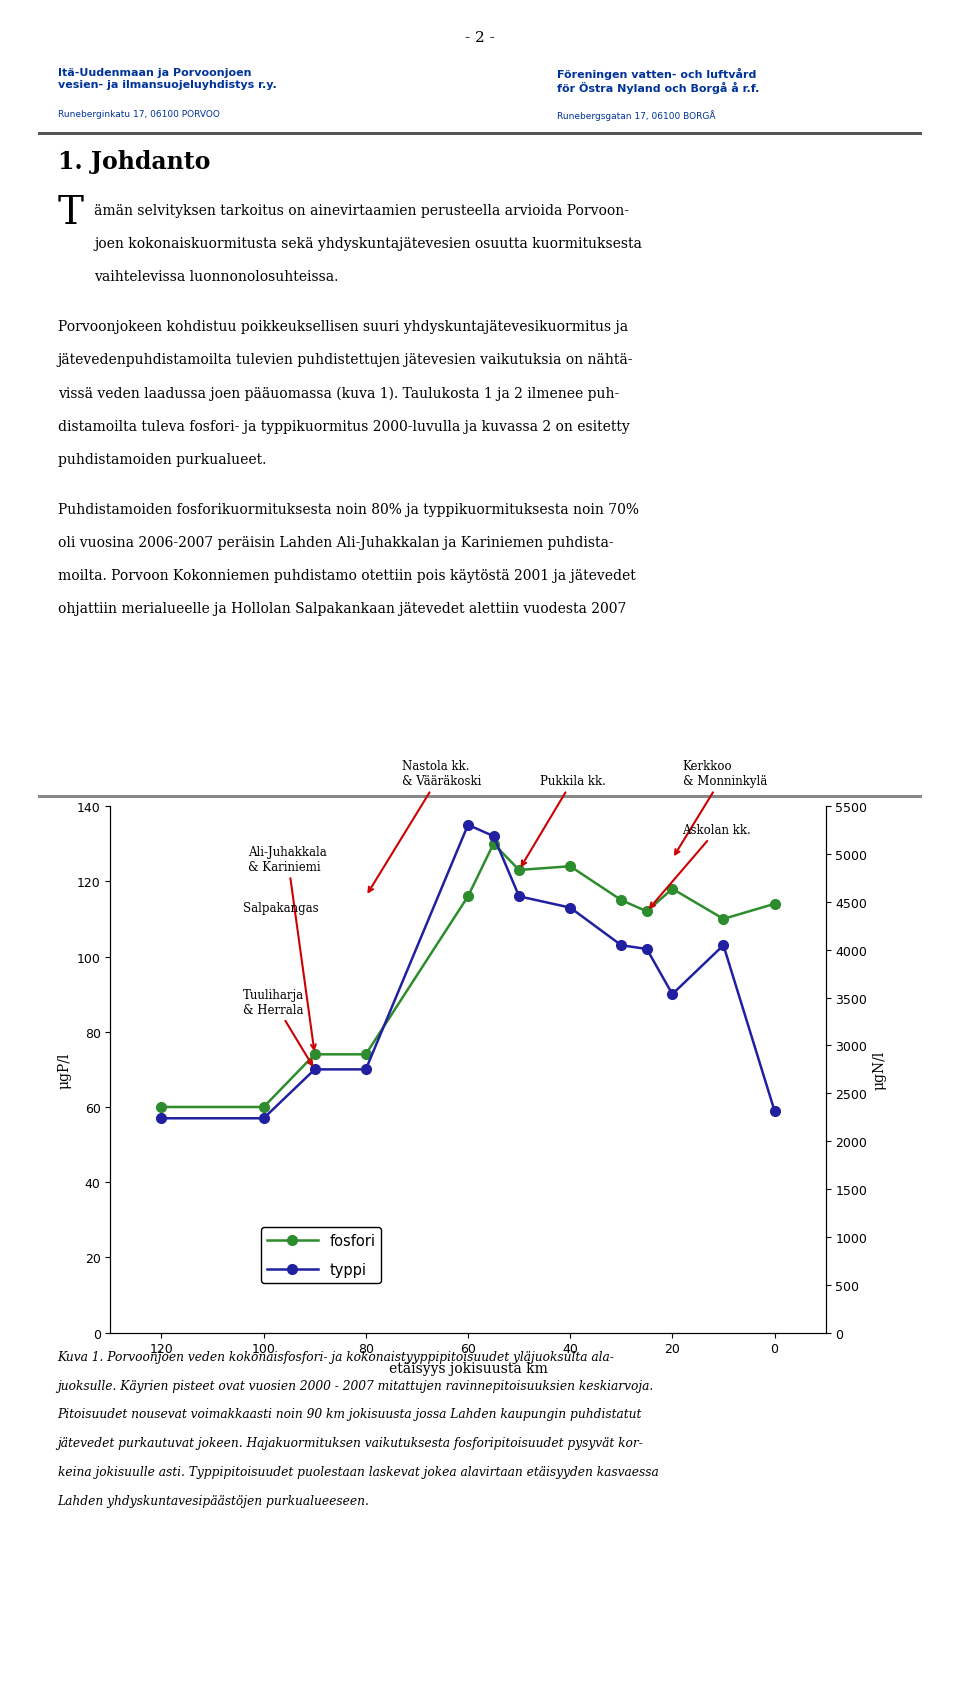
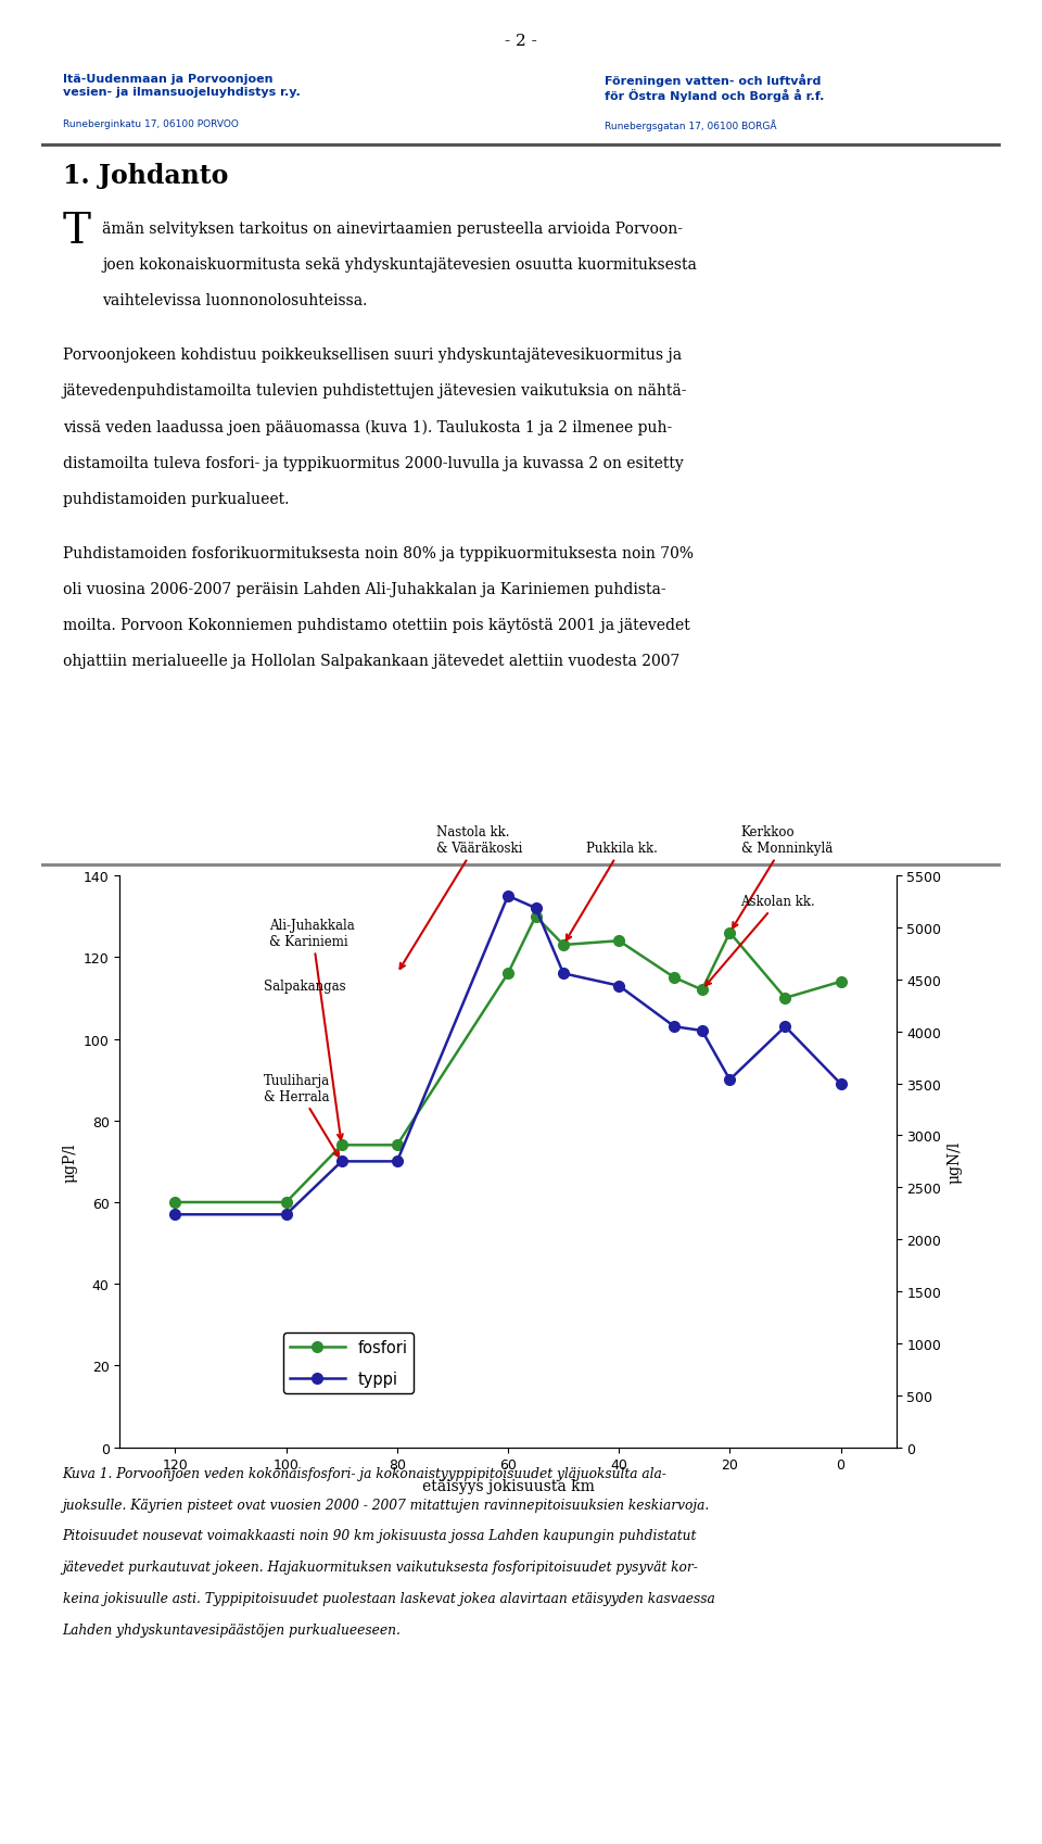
fosfori/20: 118 -> 126
typpi/0: 59 -> 89
